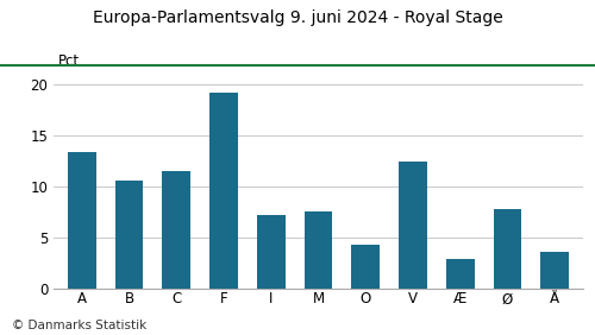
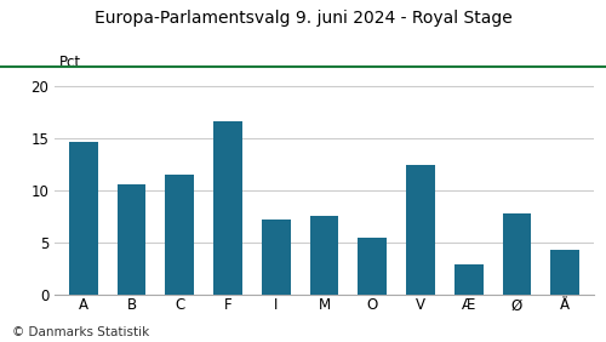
A: 13.3 -> 14.6
F: 19.1 -> 16.6
O: 4.3 -> 5.4
Å: 3.5 -> 4.2
